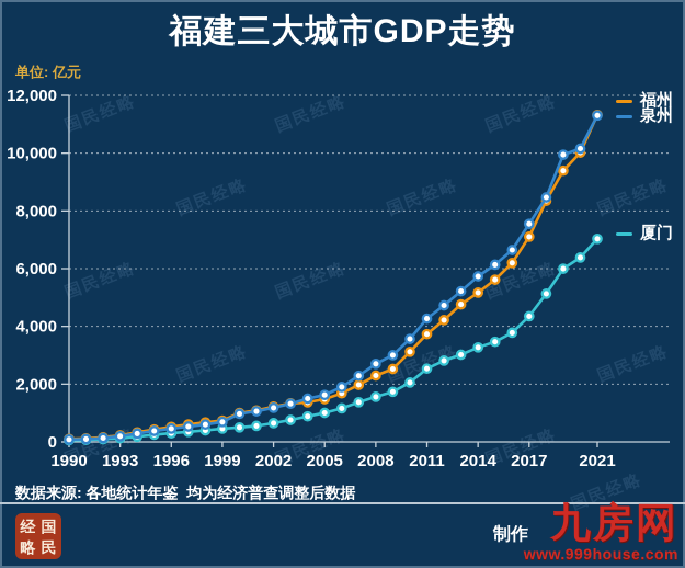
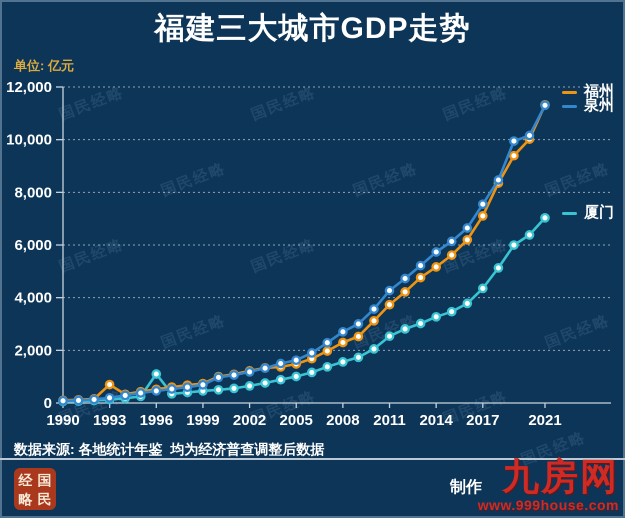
福州/1993: 200 -> 700
厦门/1996: 300 -> 1100
